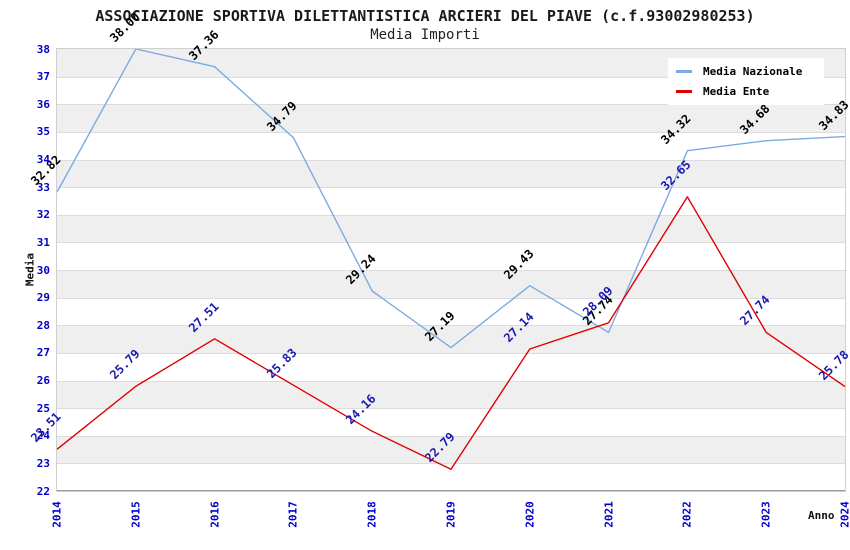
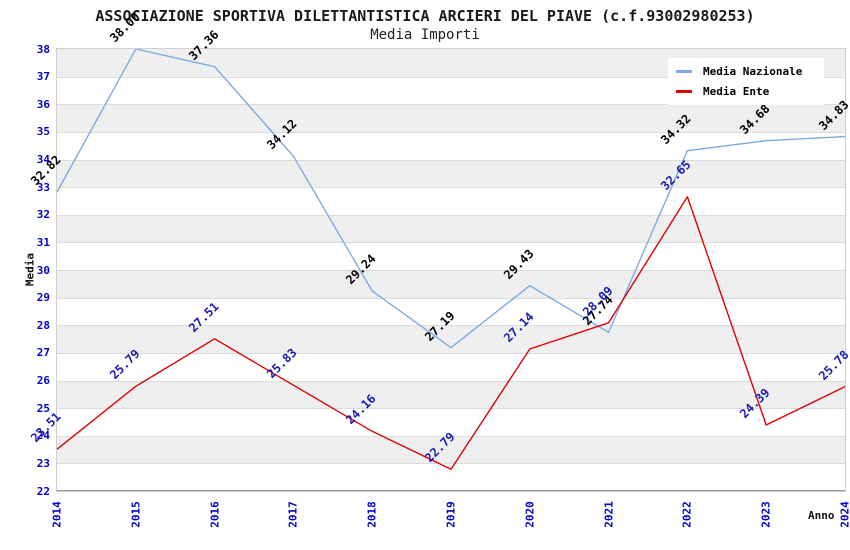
Media Nazionale/2017: 34.79 -> 34.12
Media Ente/2023: 27.74 -> 24.39
